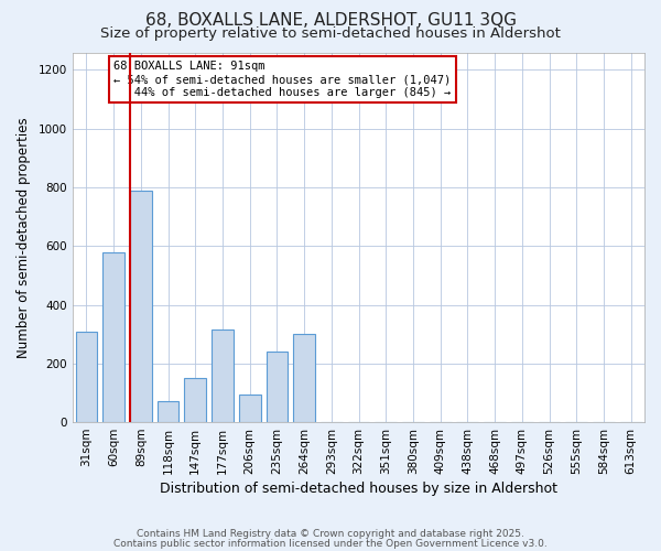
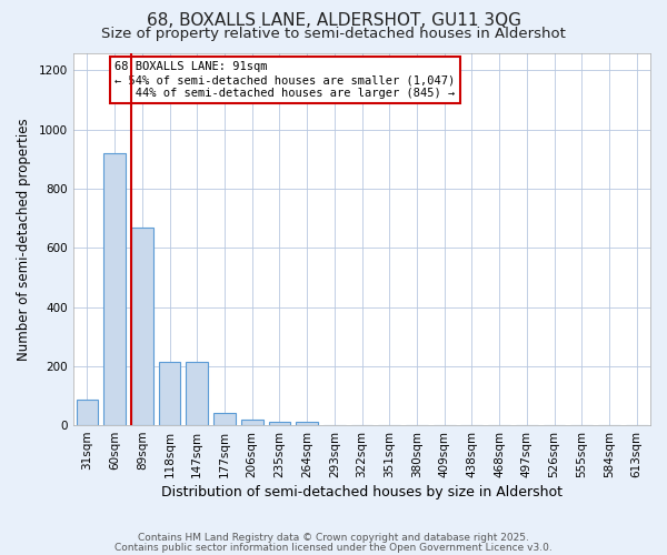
31sqm: 310 -> 85
60sqm: 580 -> 920
89sqm: 790 -> 670
118sqm: 70 -> 215
147sqm: 150 -> 215
177sqm: 315 -> 40
206sqm: 95 -> 20
235sqm: 240 -> 12
264sqm: 300 -> 10
